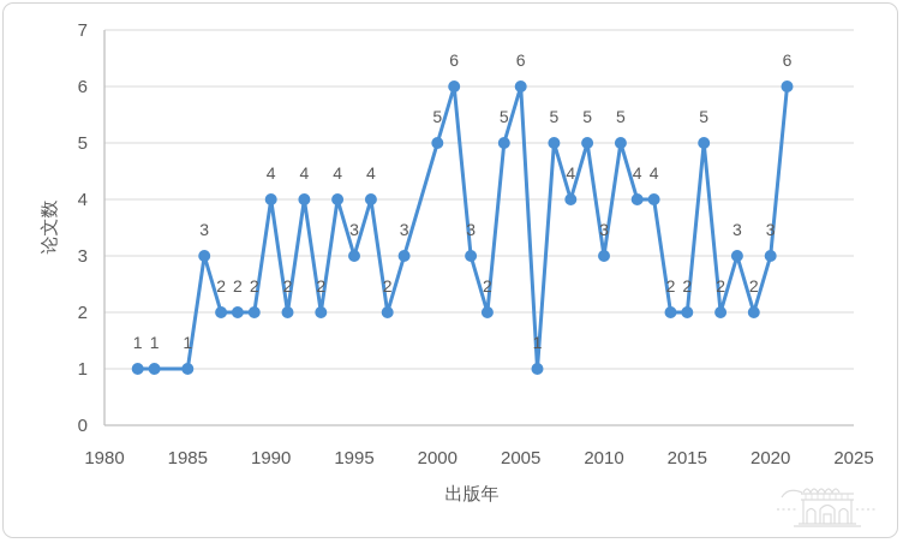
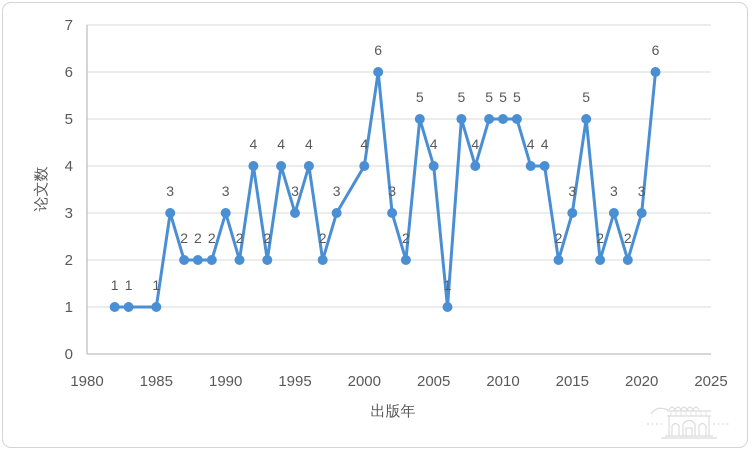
1990: 4 -> 3
2000: 5 -> 4
2005: 6 -> 4
2010: 3 -> 5
2015: 2 -> 3
